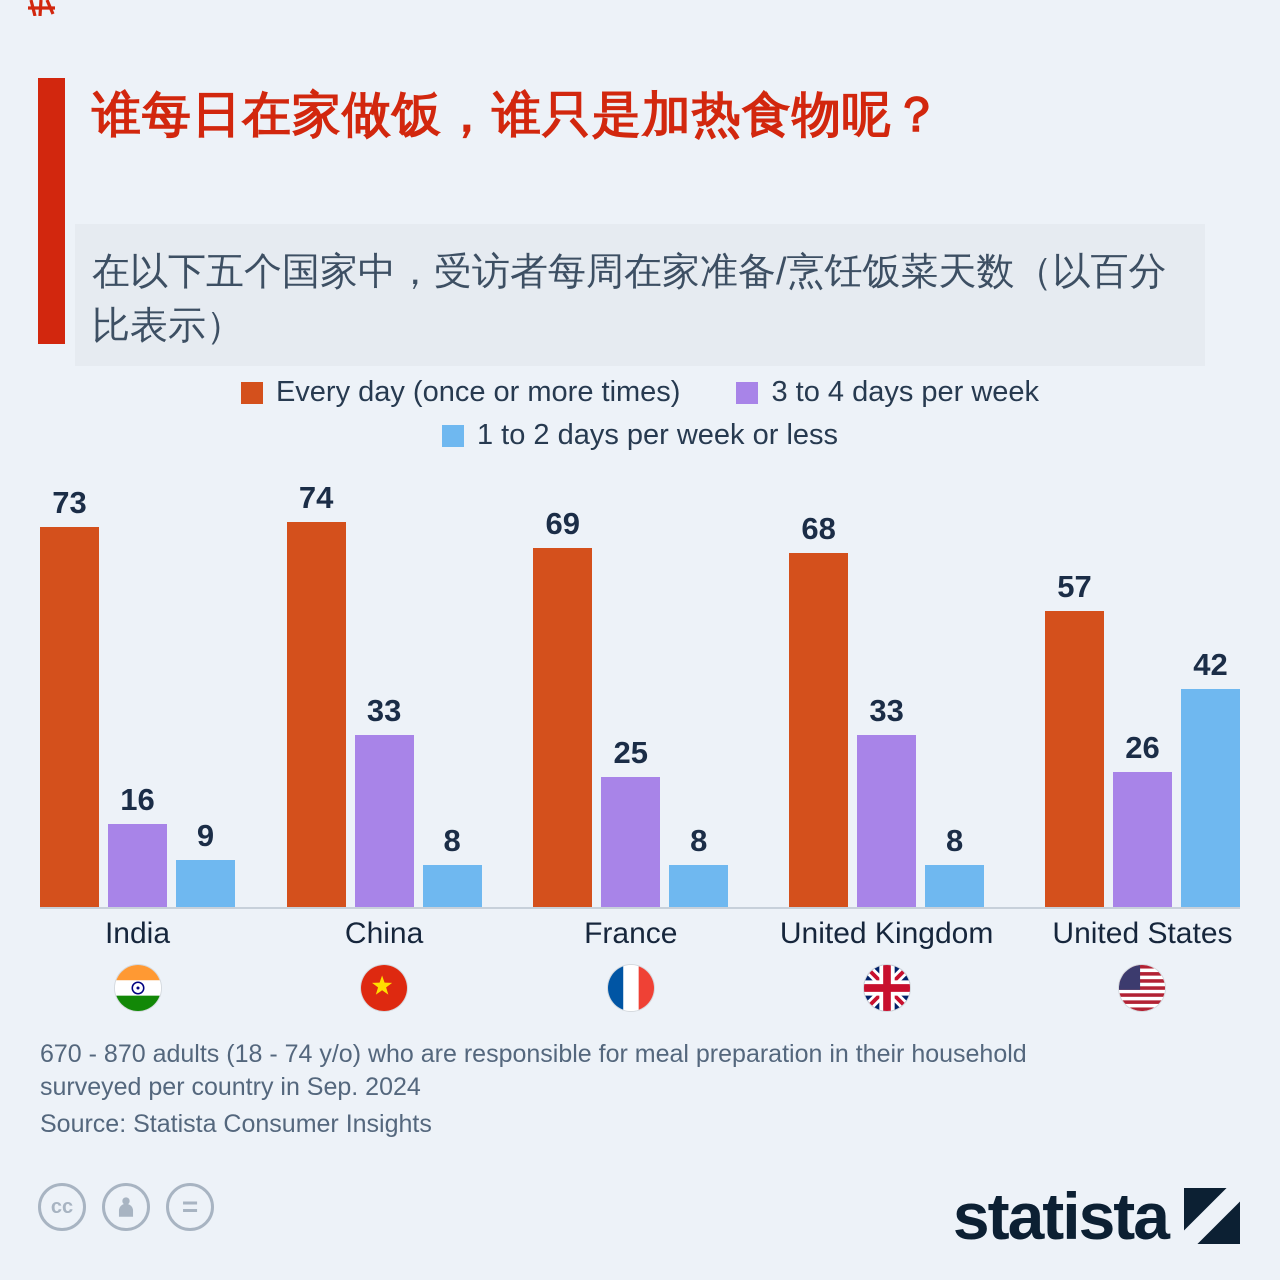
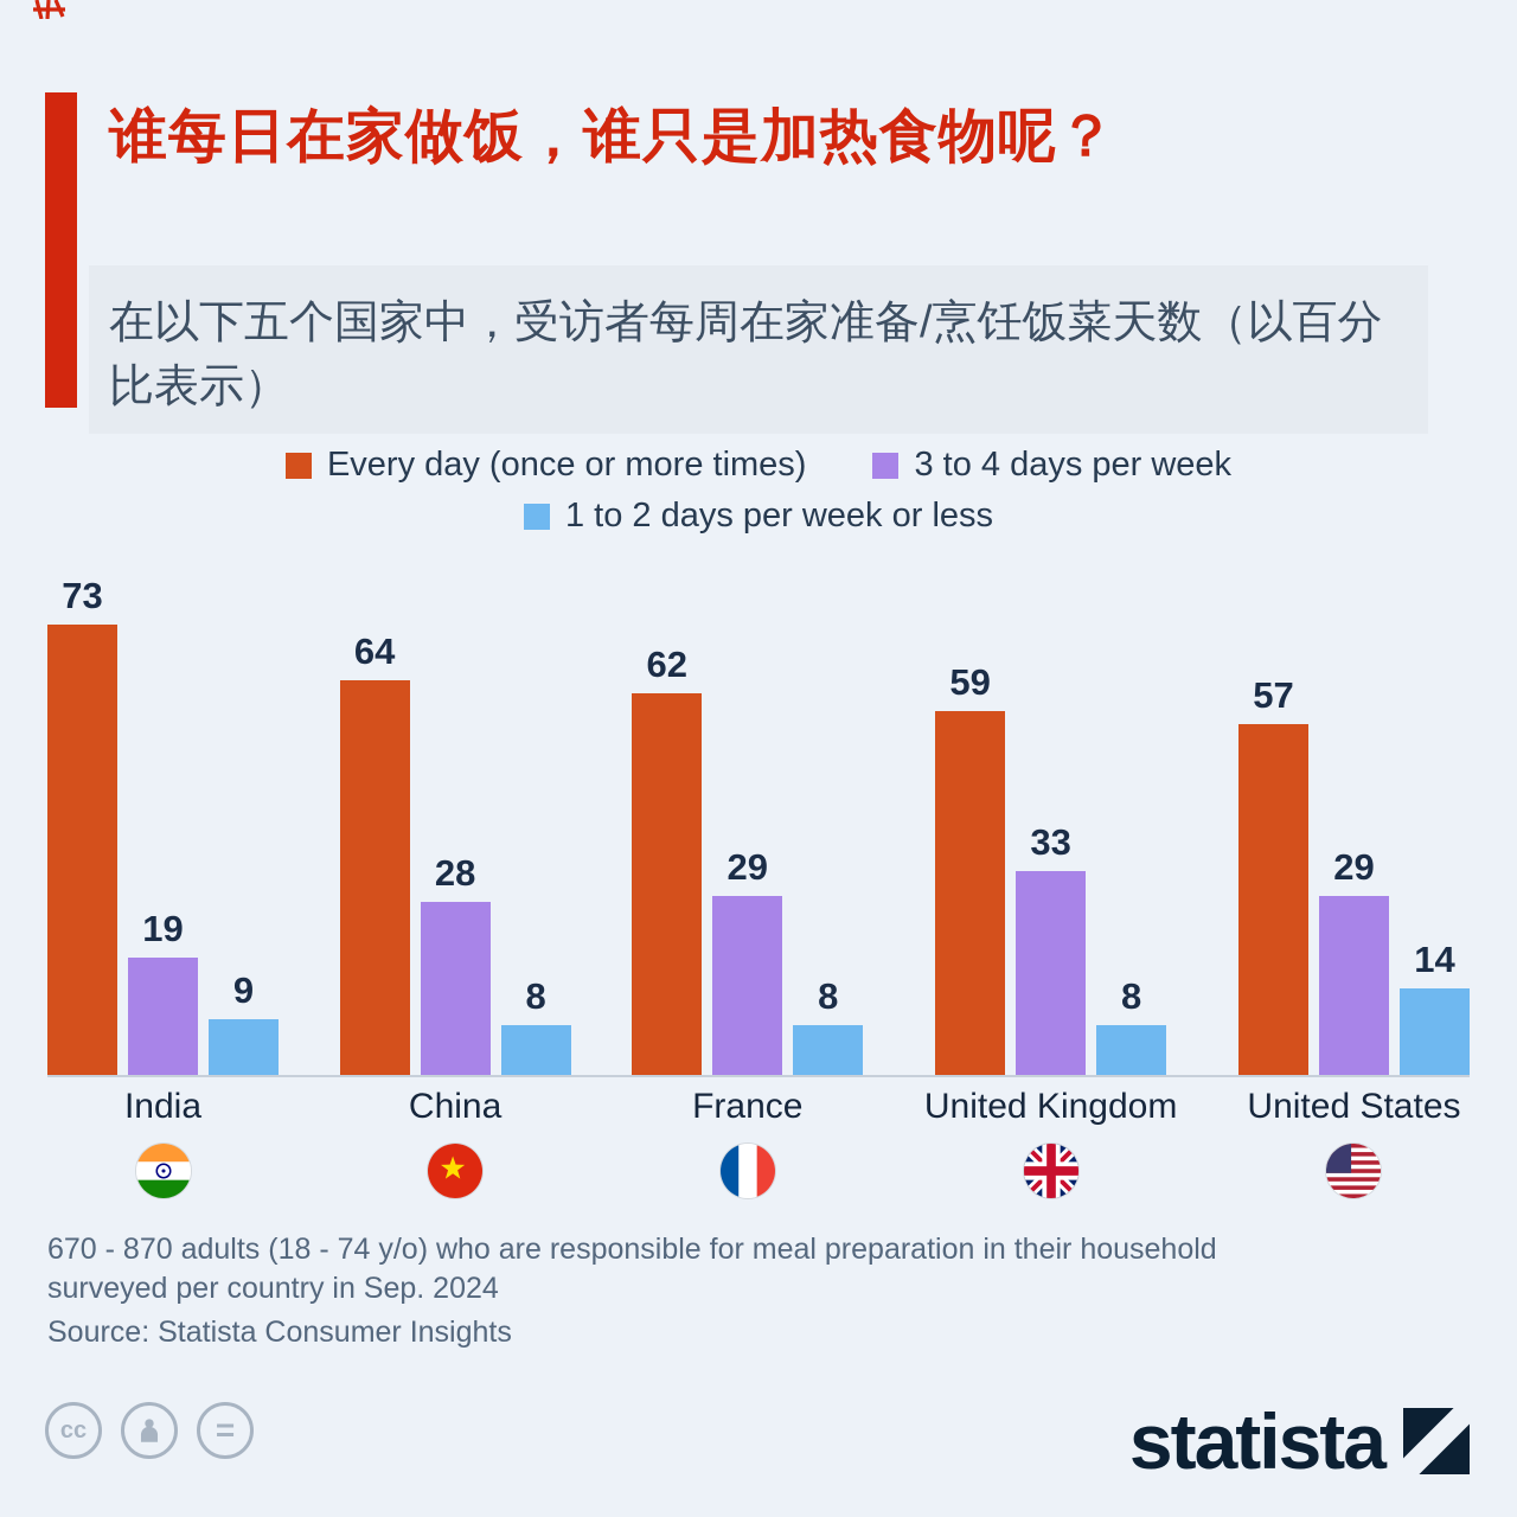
3 to 4 days per week/India: 16 -> 19
Every day (once or more times)/China: 74 -> 64
3 to 4 days per week/China: 33 -> 28
Every day (once or more times)/France: 69 -> 62
3 to 4 days per week/France: 25 -> 29
Every day (once or more times)/United Kingdom: 68 -> 59
3 to 4 days per week/United States: 26 -> 29
1 to 2 days per week or less/United States: 42 -> 14
